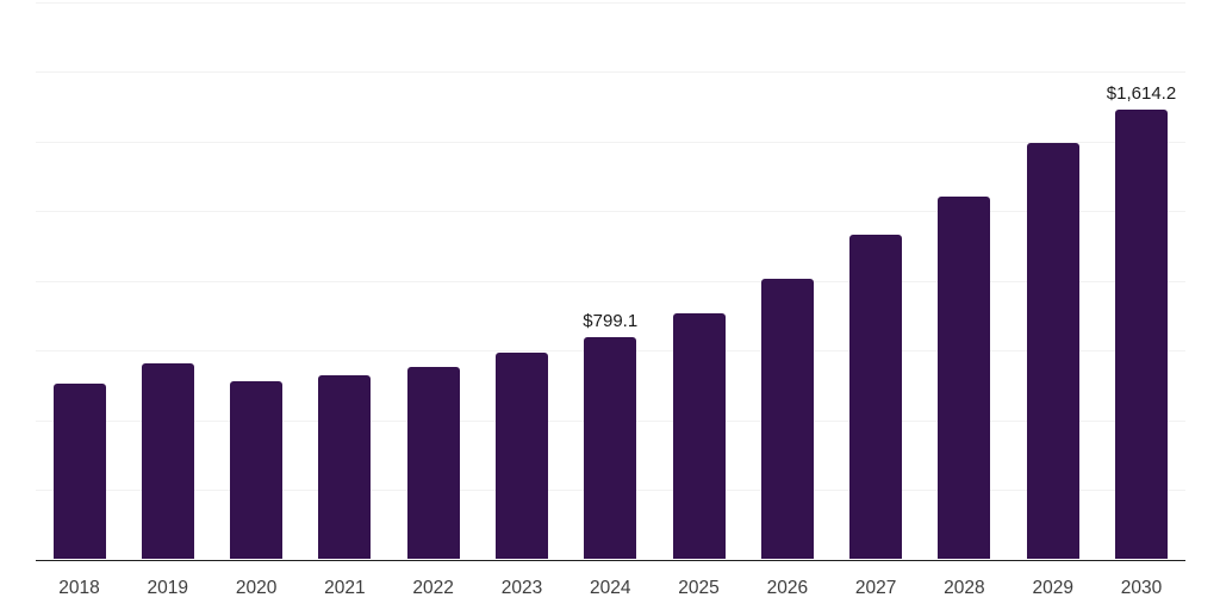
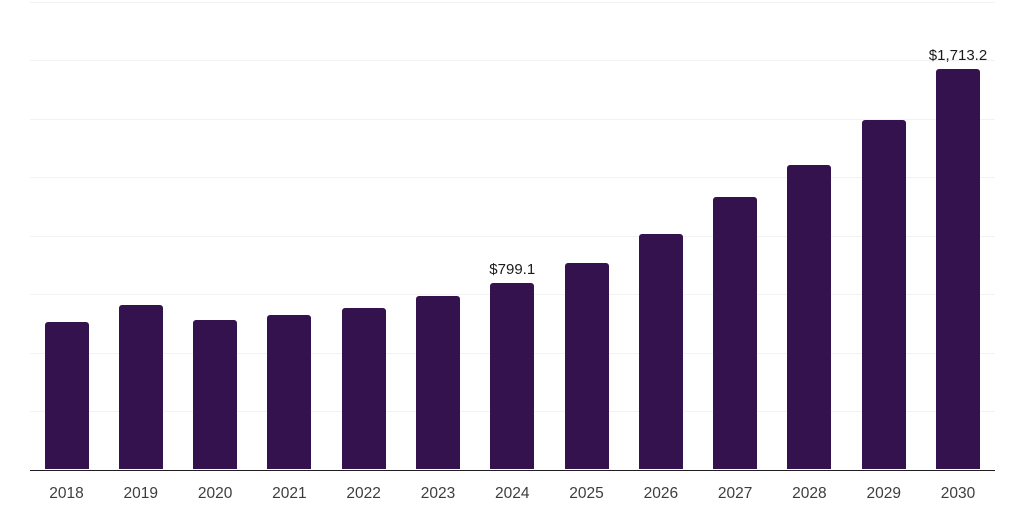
2030: $1,614.2 -> $1,713.2
